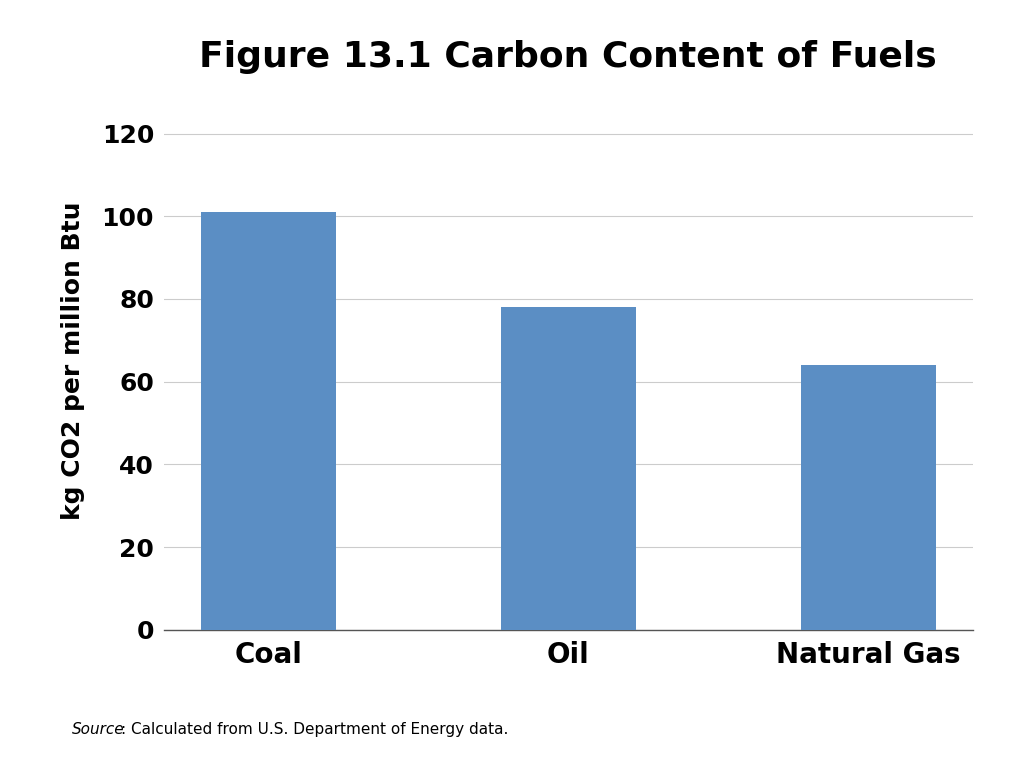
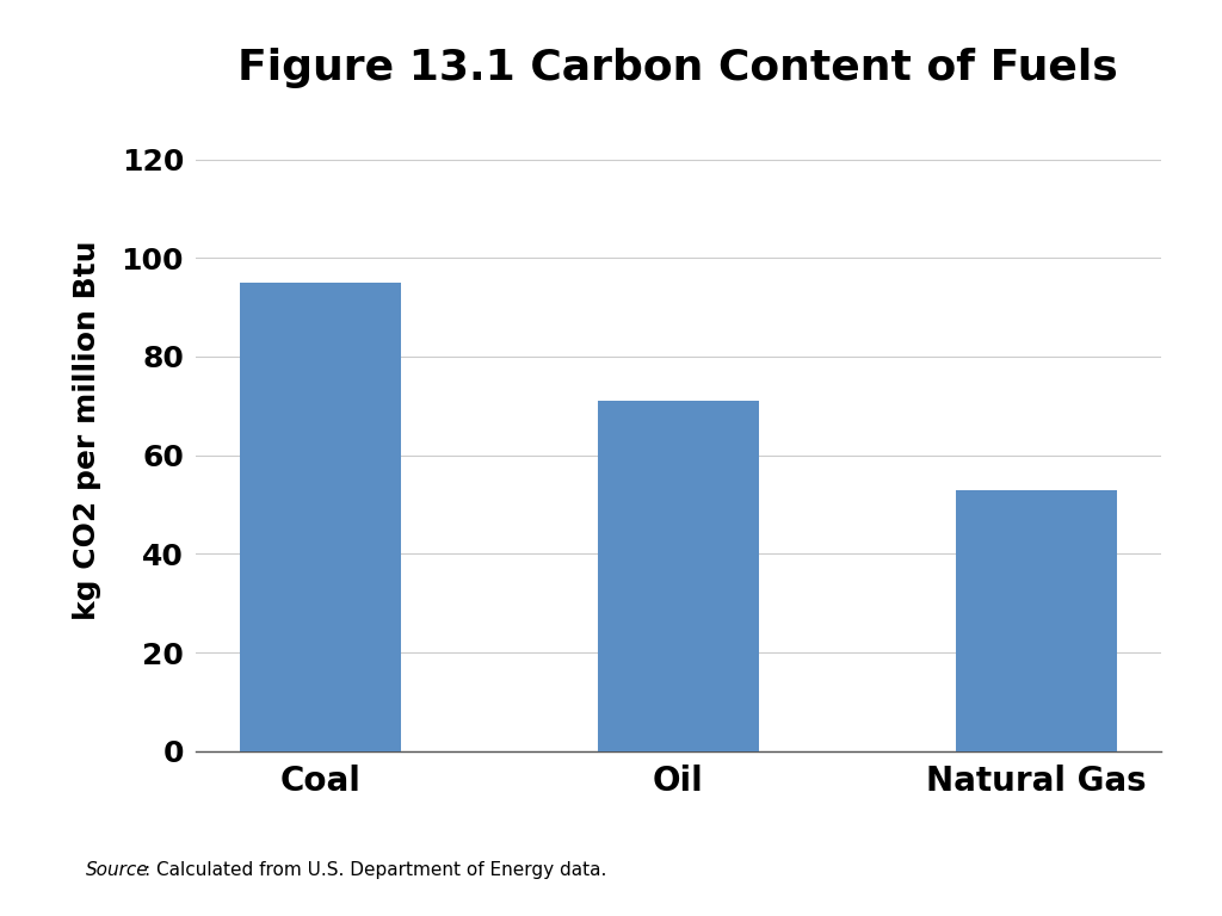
Coal: 101 -> 95
Oil: 78 -> 71
Natural Gas: 64 -> 53
